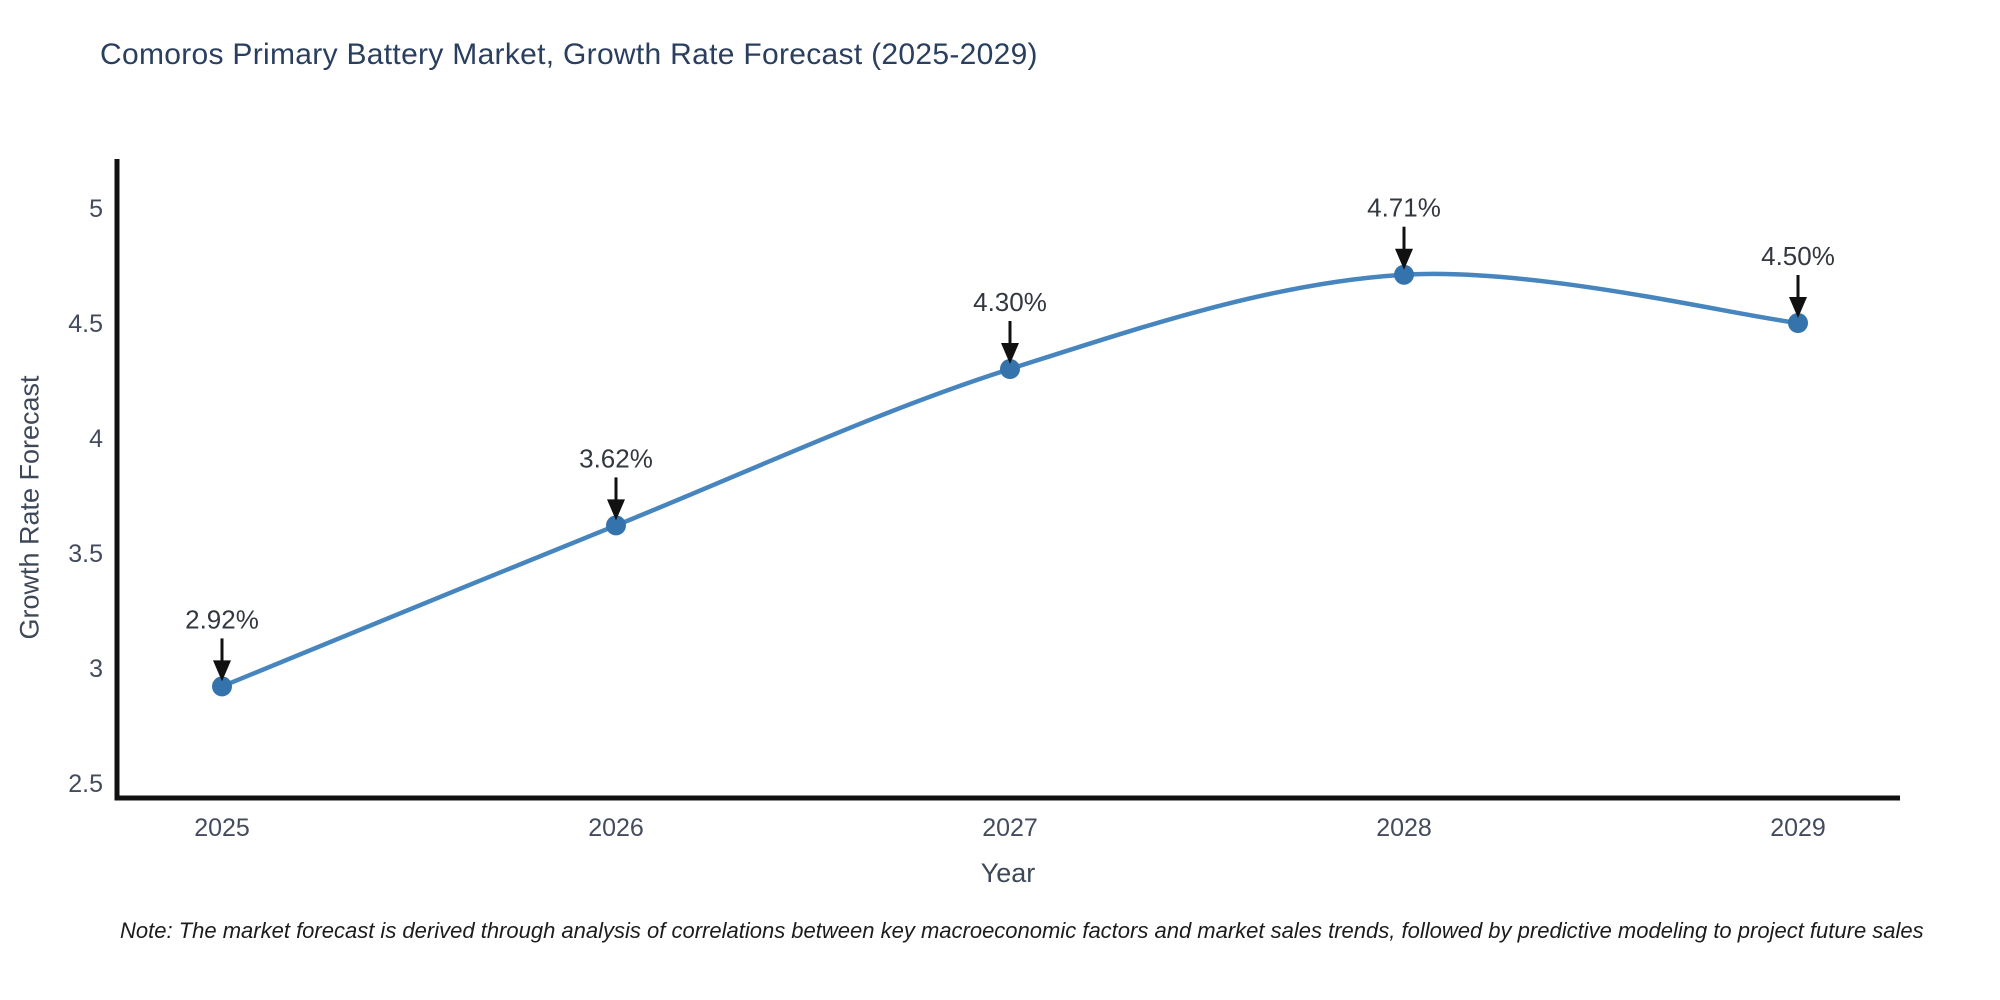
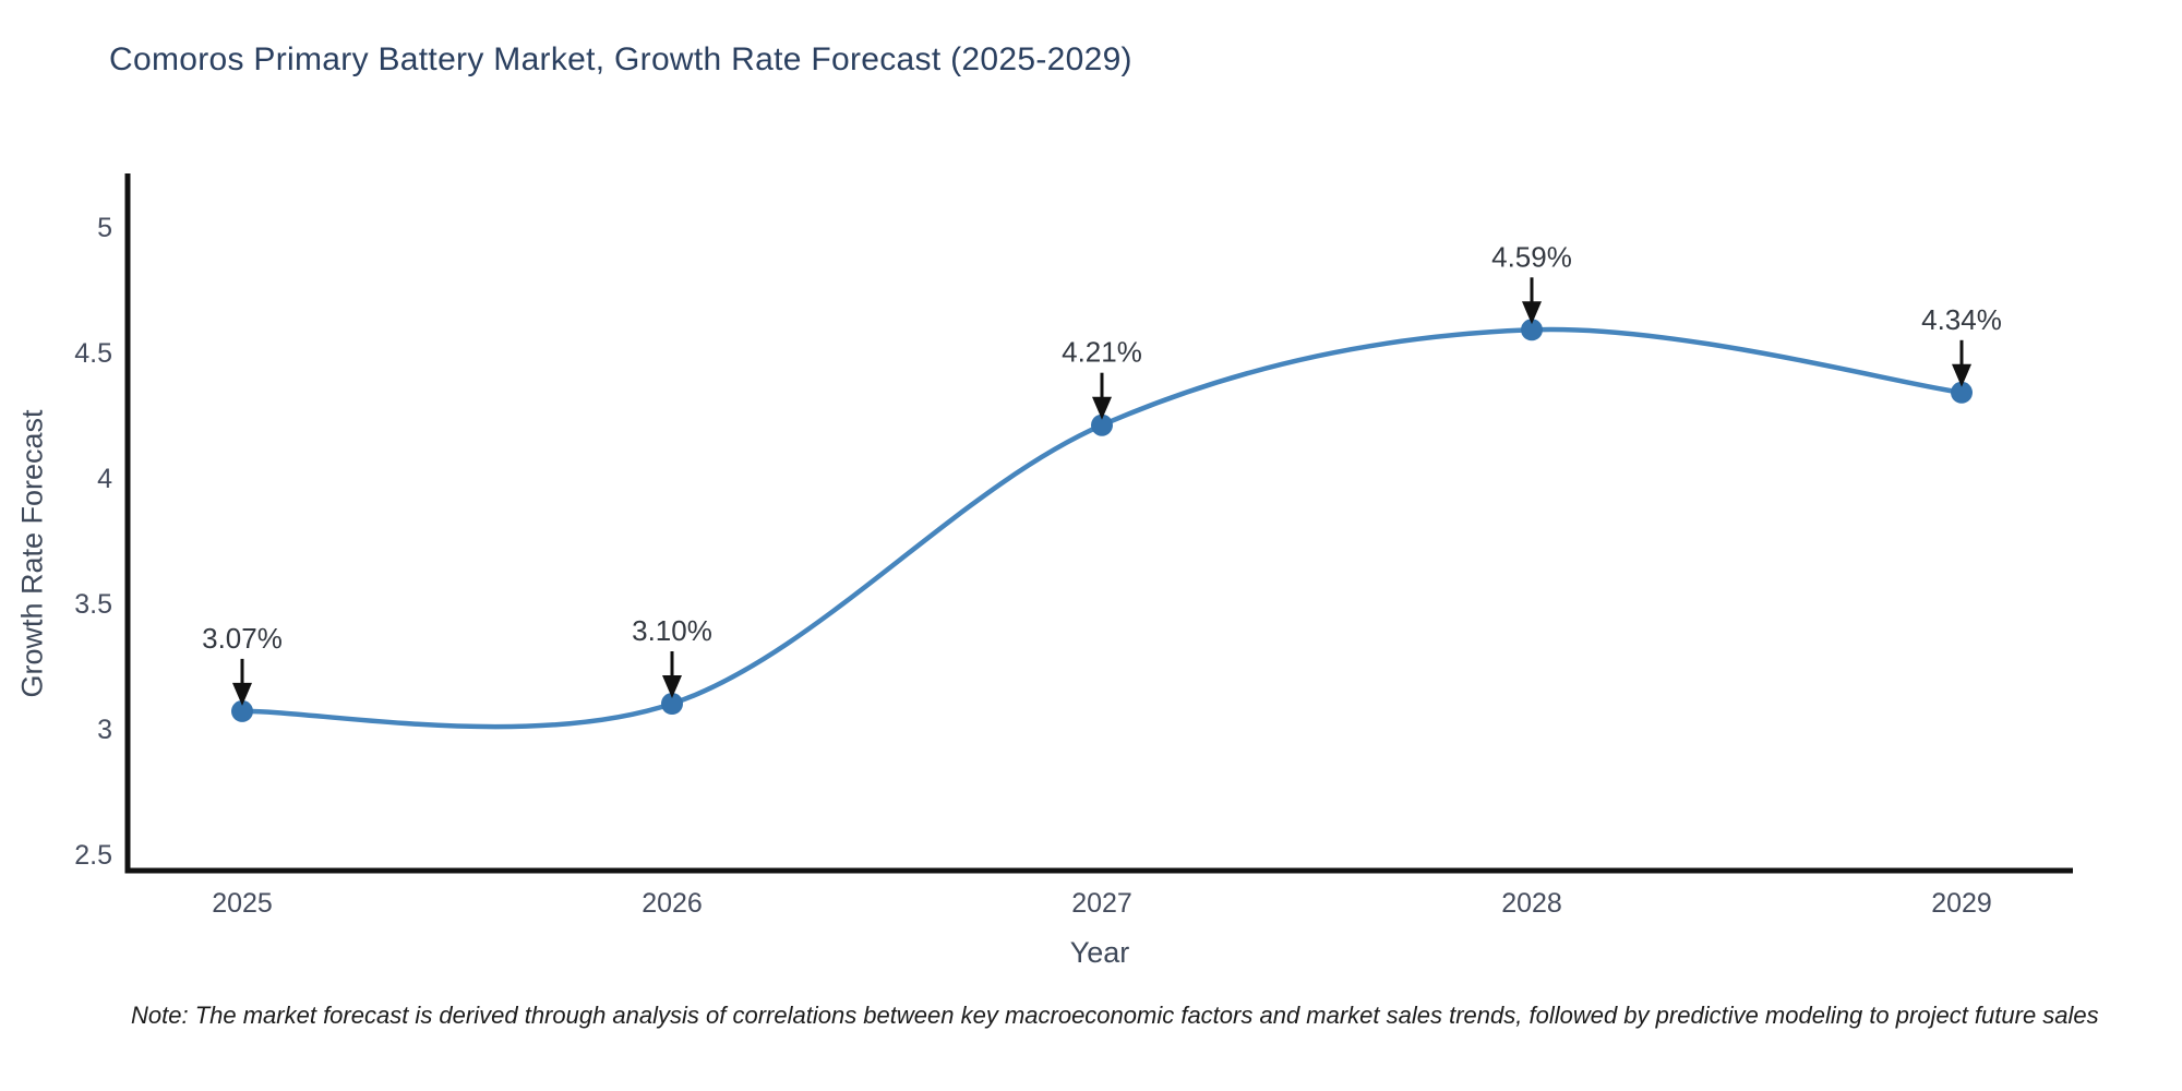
2025: 2.92% -> 3.07%
2026: 3.62% -> 3.10%
2027: 4.30% -> 4.21%
2028: 4.71% -> 4.59%
2029: 4.50% -> 4.34%
